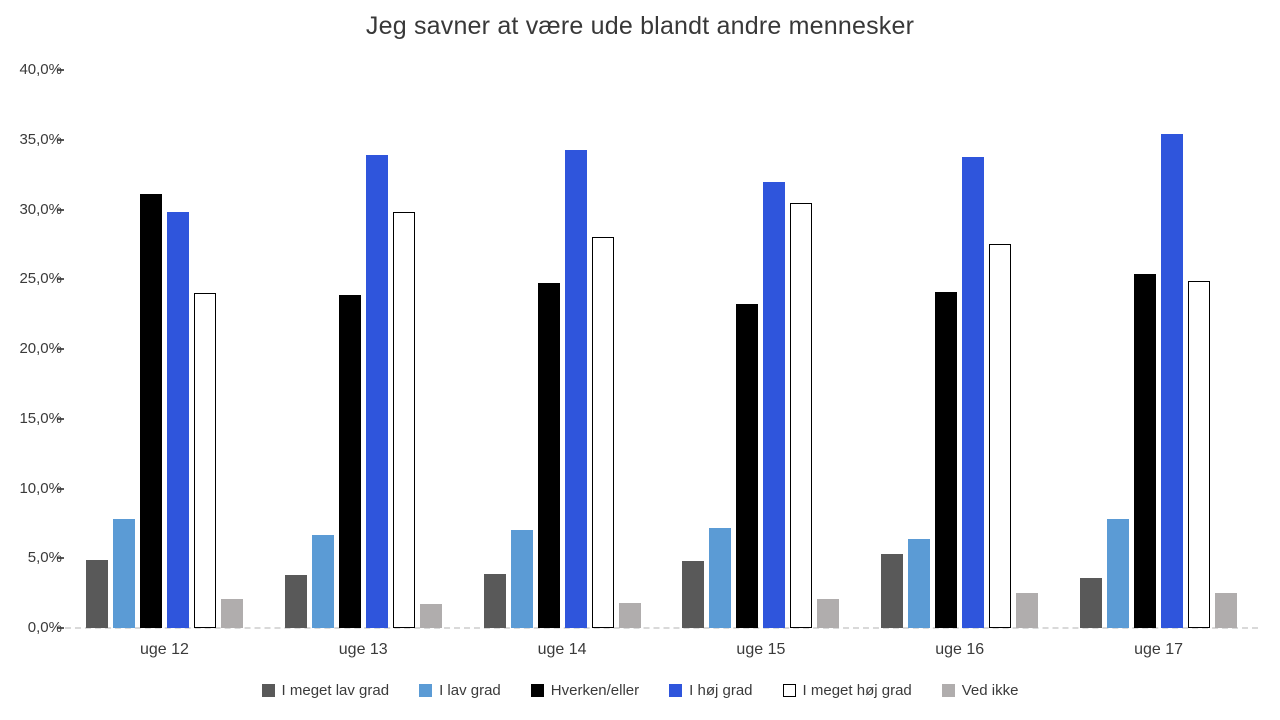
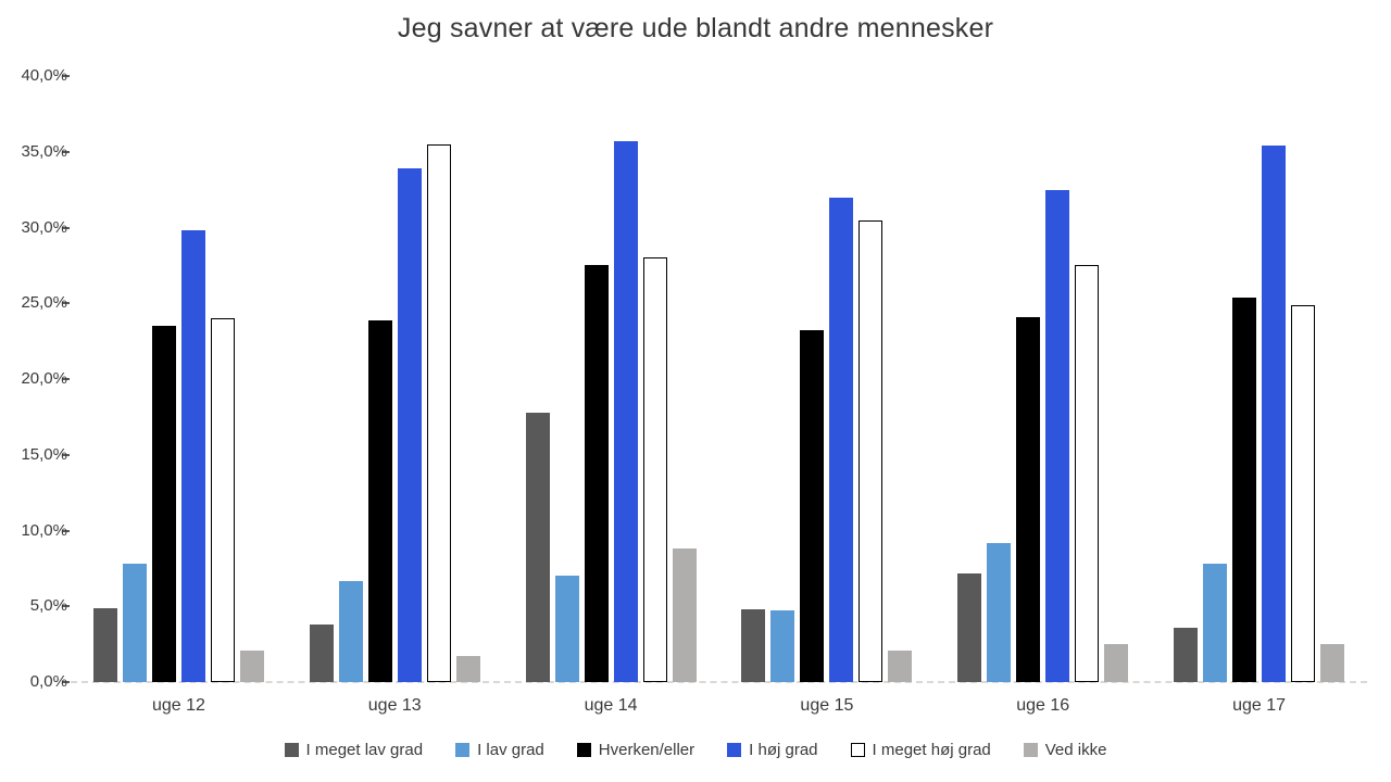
Hverken/eller/uge 12: 31,1% -> 23,5%
I meget høj grad/uge 13: 29,8% -> 35,5%
I meget lav grad/uge 14: 3,9% -> 17,8%
Hverken/eller/uge 14: 24,7% -> 27,5%
I høj grad/uge 14: 34,3% -> 35,7%
Ved ikke/uge 14: 1,8% -> 8,8%
I lav grad/uge 15: 7,2% -> 4,7%
I meget lav grad/uge 16: 5,3% -> 7,2%
I lav grad/uge 16: 6,4% -> 9,2%
I høj grad/uge 16: 33,8% -> 32,5%
